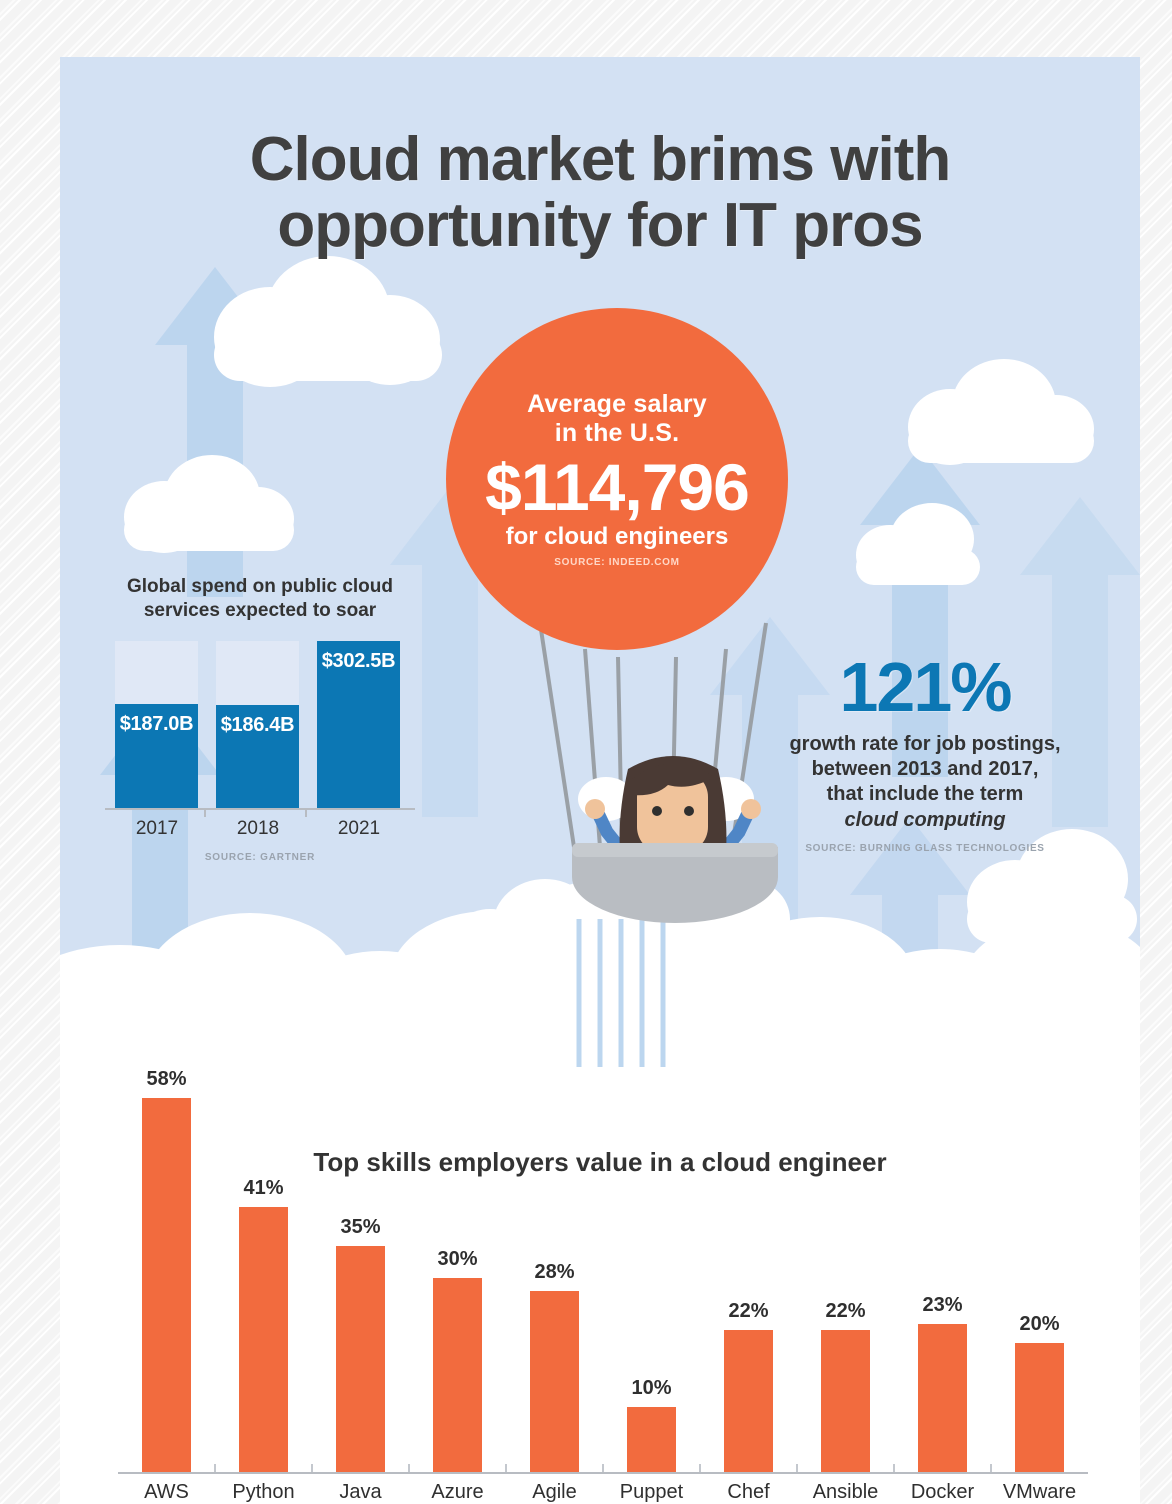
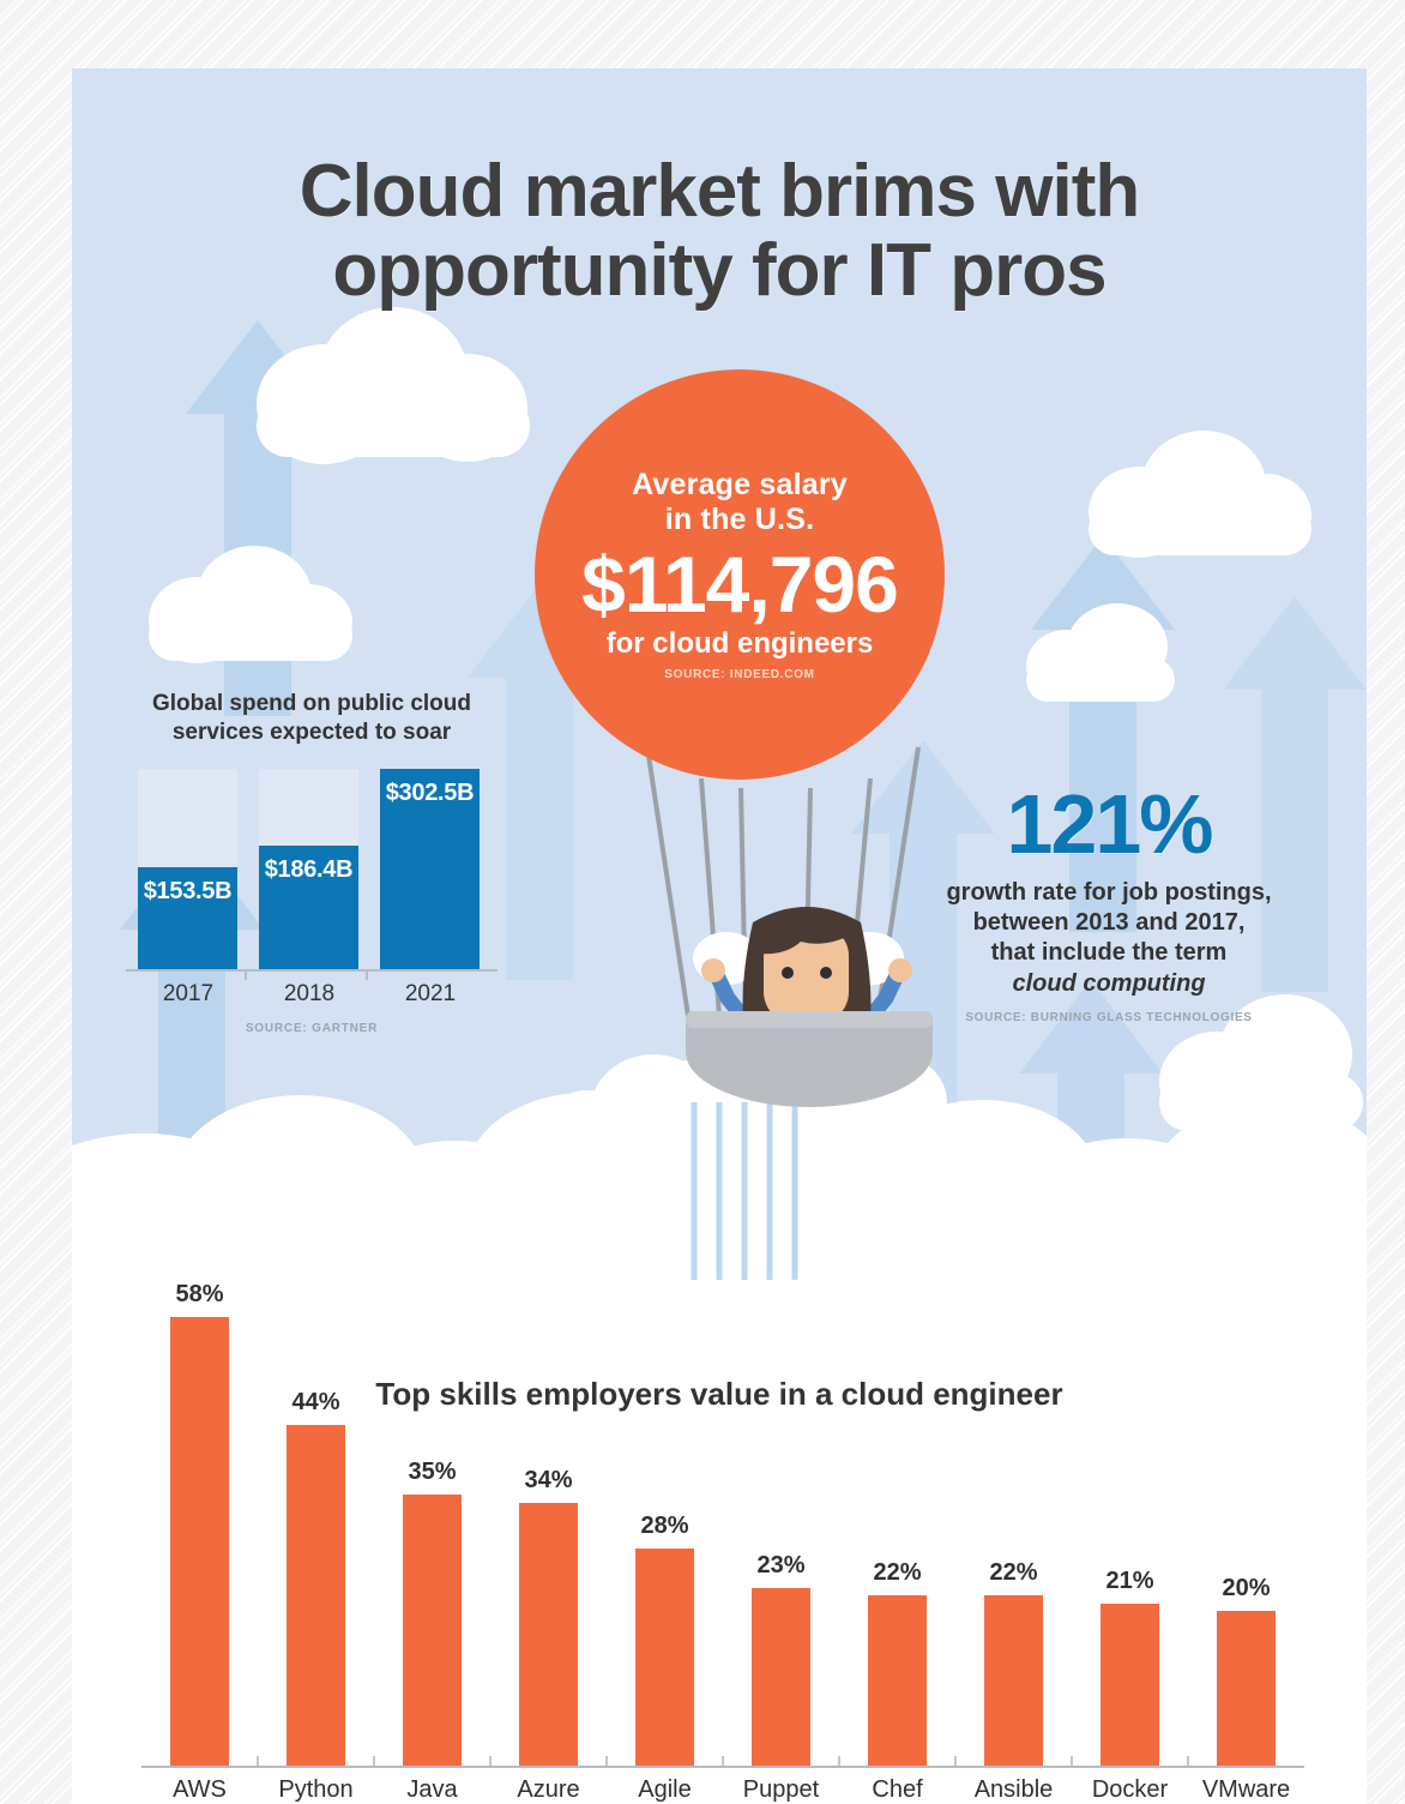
Global spend on public cloud services expected to soar/2017: $187.0B -> $153.5B
Top skills employers value in a cloud engineer/Python: 41% -> 44%
Top skills employers value in a cloud engineer/Azure: 30% -> 34%
Top skills employers value in a cloud engineer/Puppet: 10% -> 23%
Top skills employers value in a cloud engineer/Docker: 23% -> 21%
